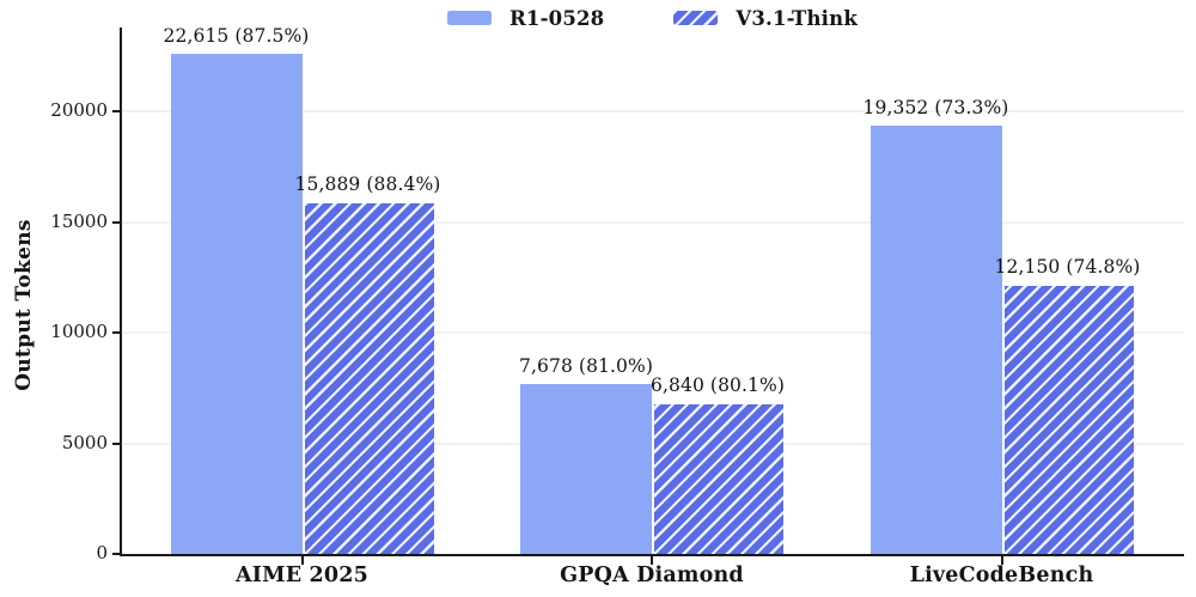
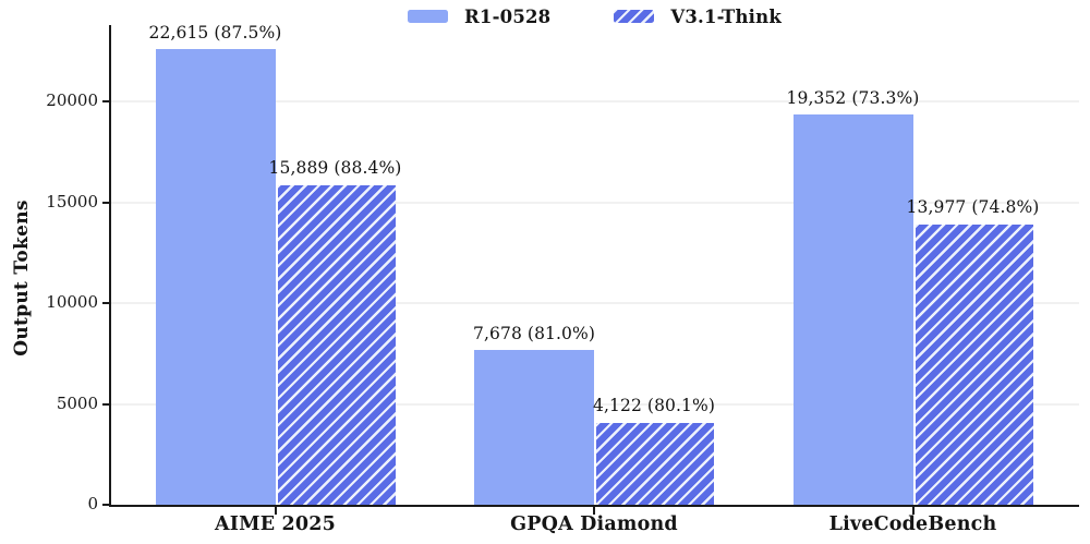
V3.1-Think/GPQA Diamond: 6,840 -> 4,122
V3.1-Think/LiveCodeBench: 12,150 -> 13,977
